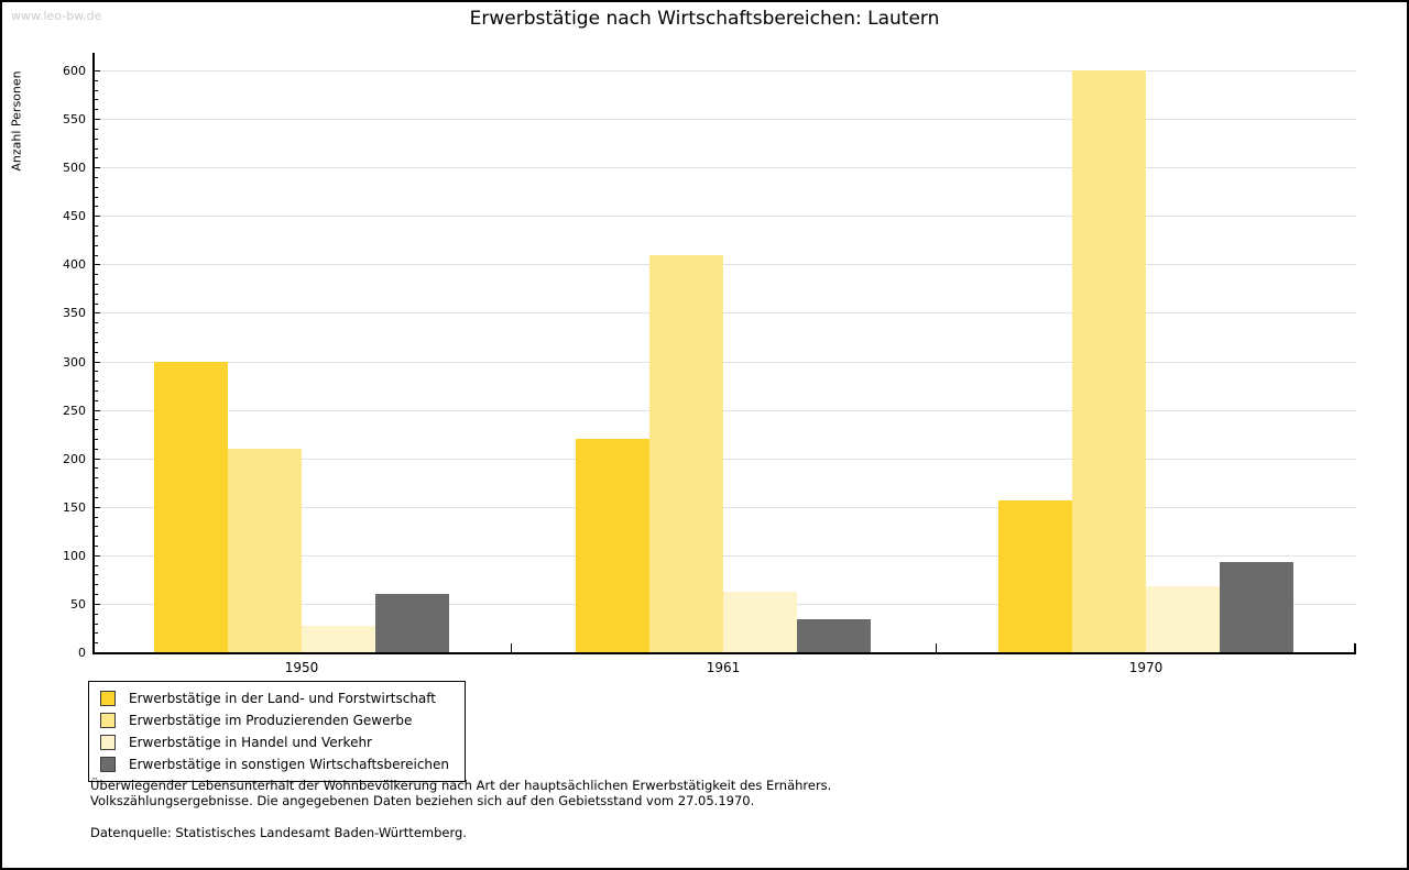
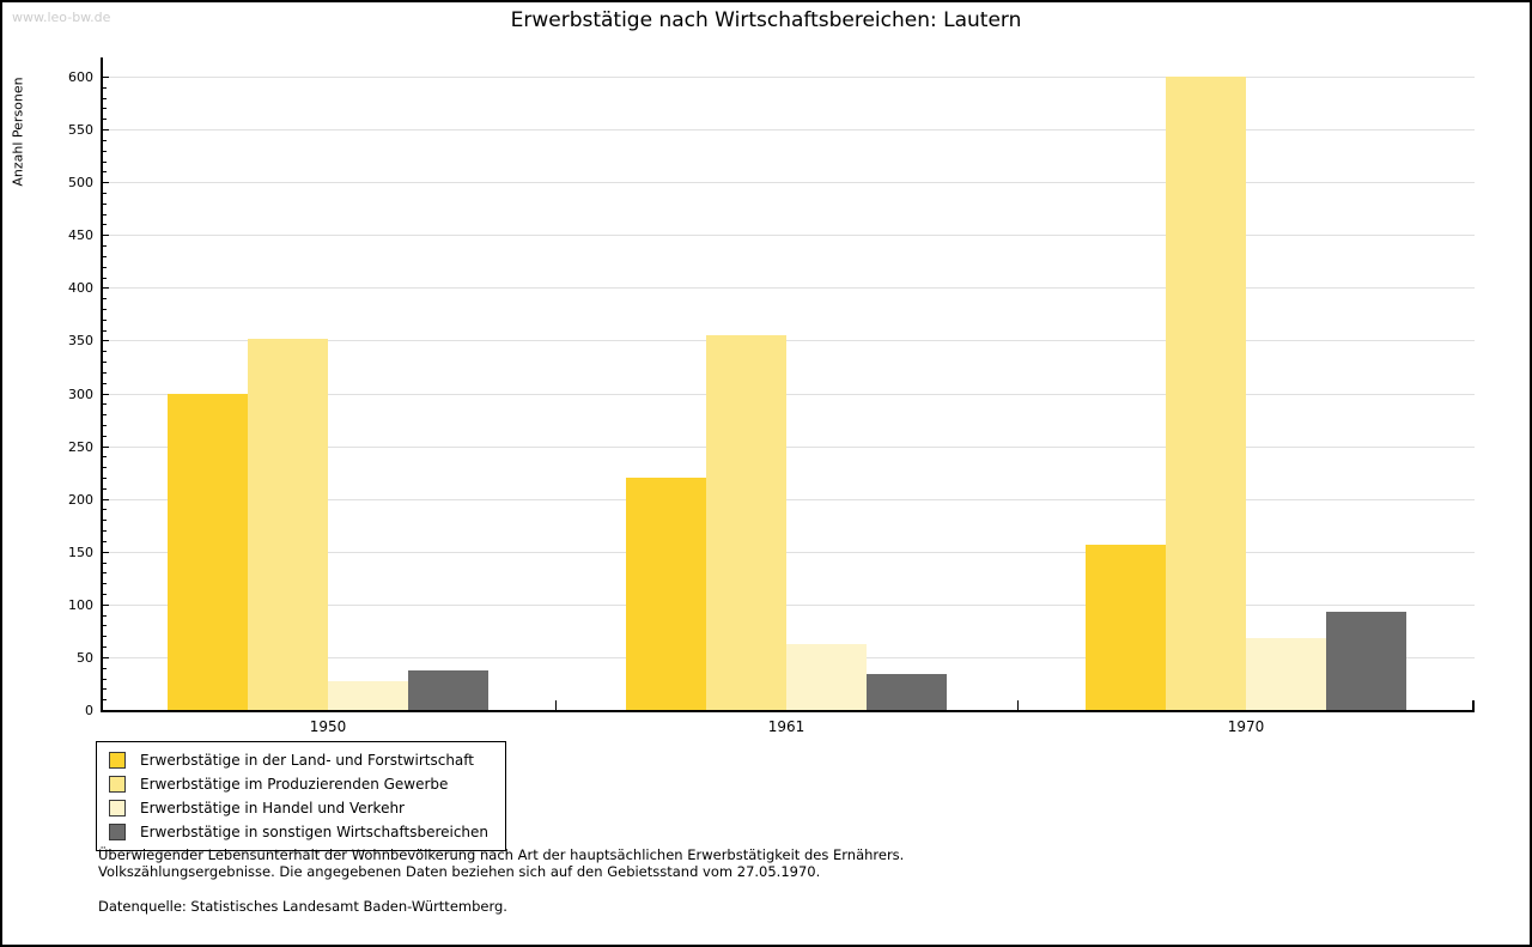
Erwerbstätige im Produzierenden Gewerbe/1950: 210 -> 350
Erwerbstätige in sonstigen Wirtschaftsbereichen/1950: 60 -> 40
Erwerbstätige im Produzierenden Gewerbe/1961: 410 -> 360
